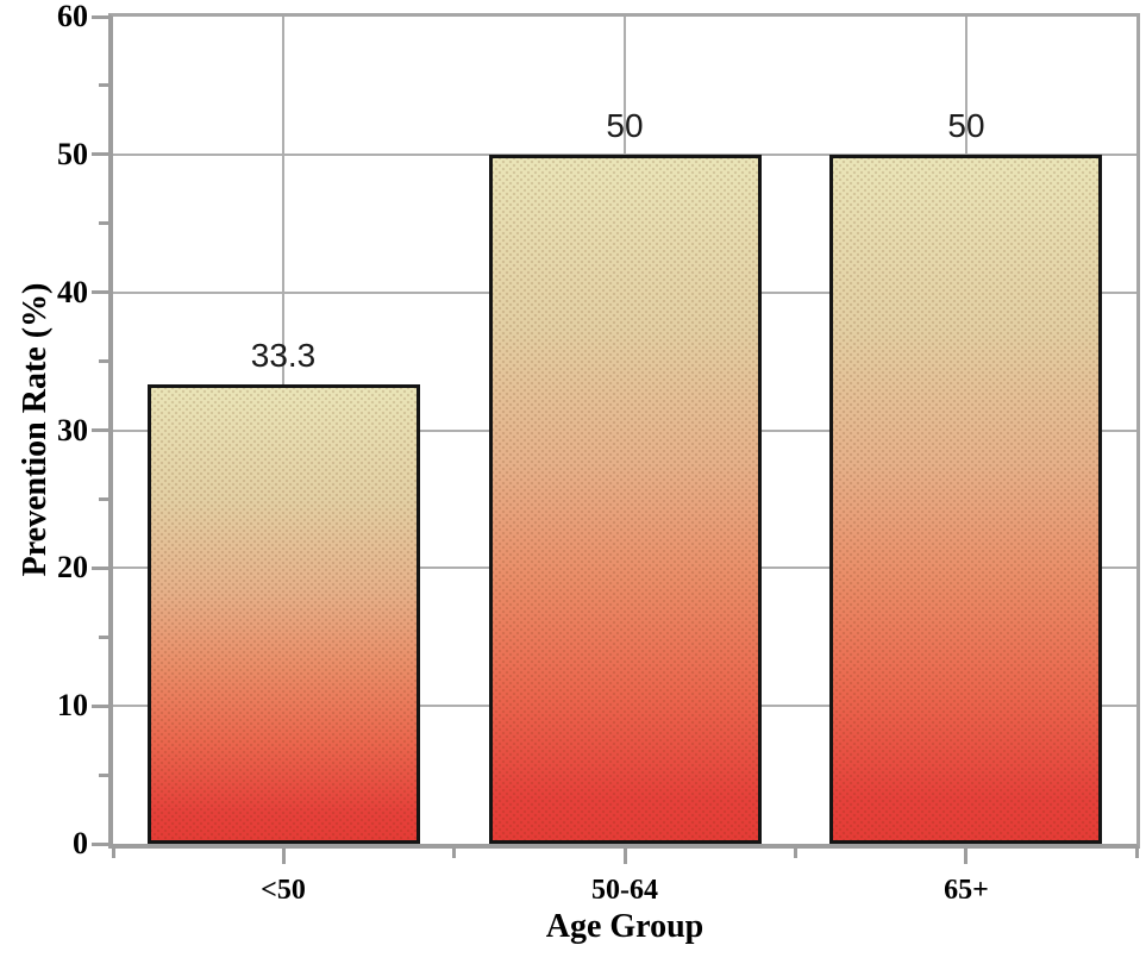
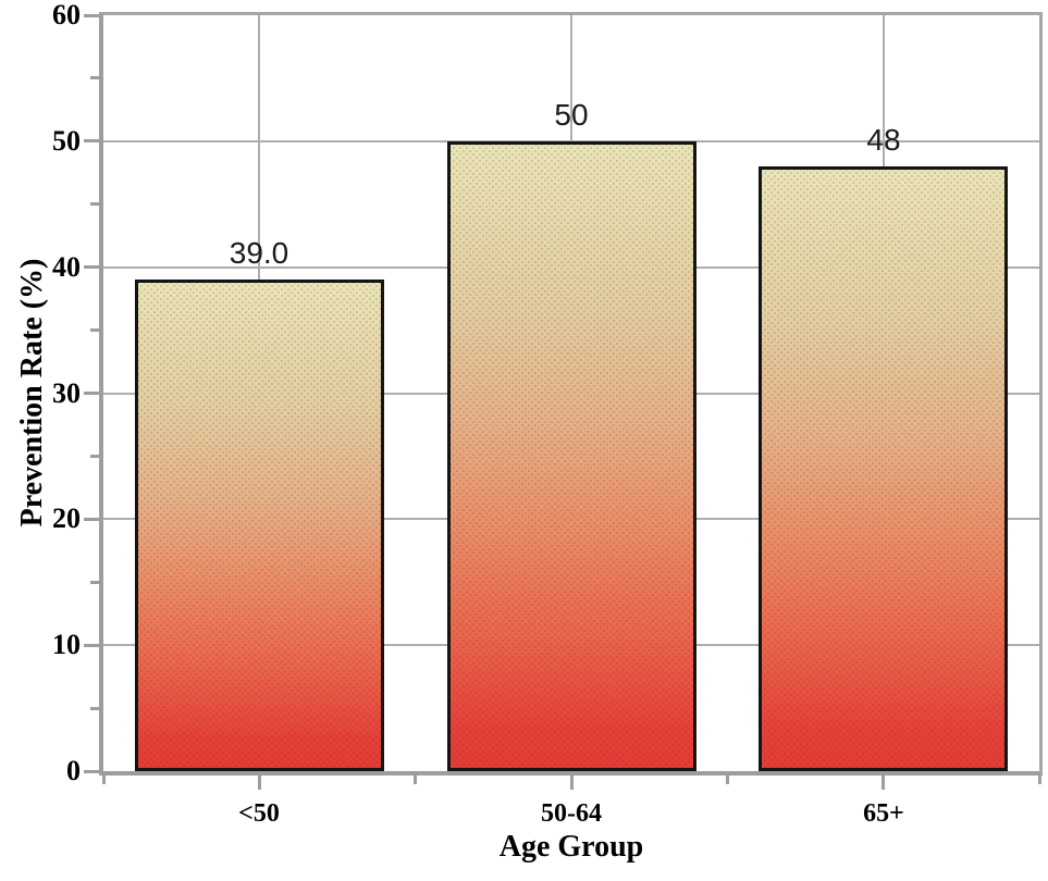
<50: 33.3 -> 39.0
65+: 50 -> 48
